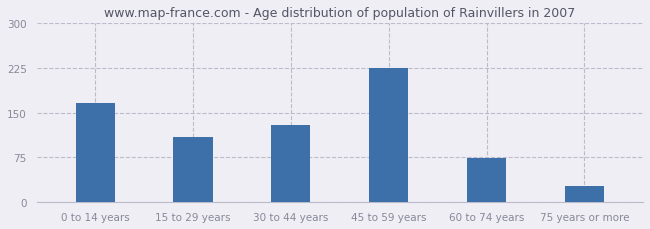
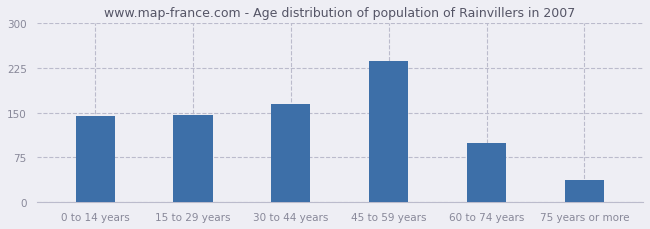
0 to 14 years: 166 -> 144
15 to 29 years: 110 -> 146
30 to 44 years: 130 -> 165
45 to 59 years: 224 -> 236
60 to 74 years: 74 -> 100
75 years or more: 28 -> 37
